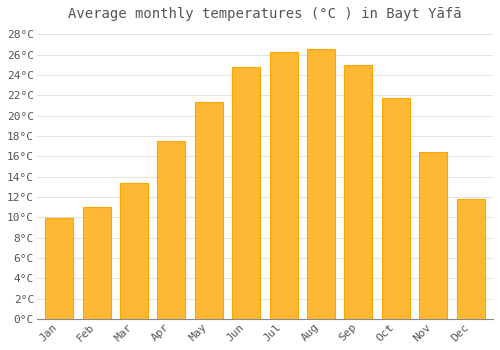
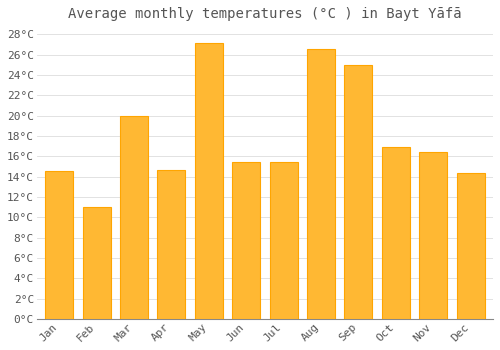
Jan: 9.9°C -> 14.6°C
Mar: 13.4°C -> 20.0°C
Apr: 17.5°C -> 14.7°C
May: 21.3°C -> 27.2°C
Jun: 24.8°C -> 15.4°C
Jul: 26.3°C -> 15.4°C
Oct: 21.7°C -> 16.9°C
Dec: 11.8°C -> 14.4°C
